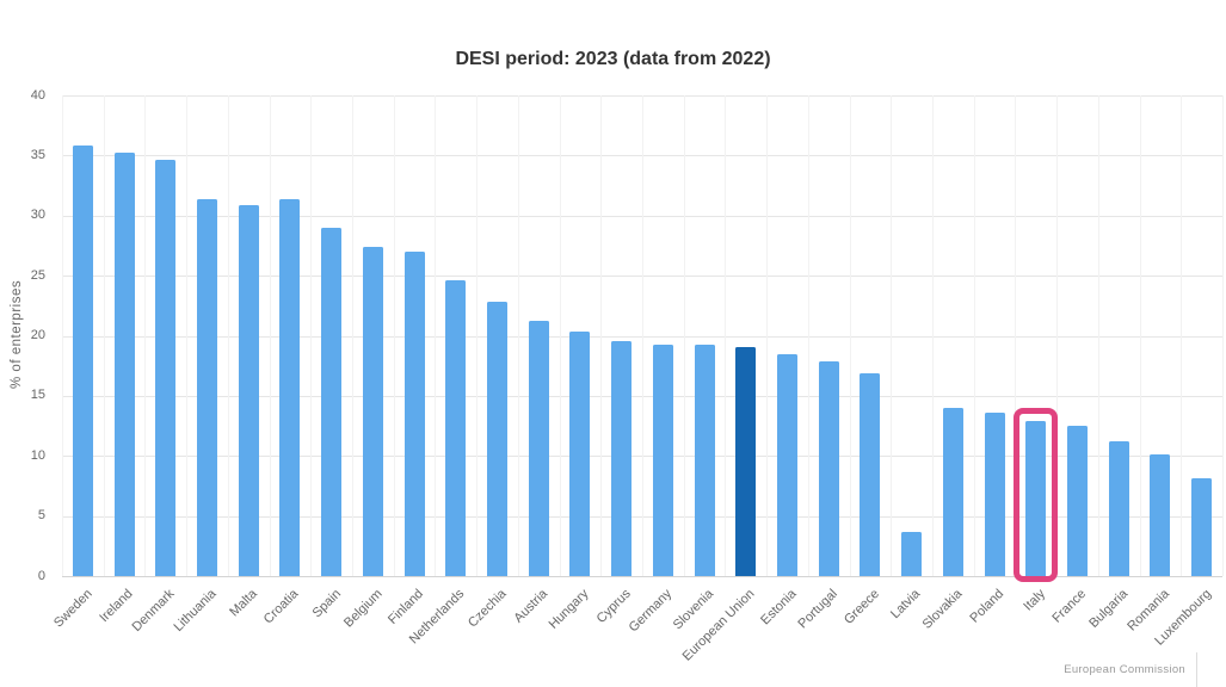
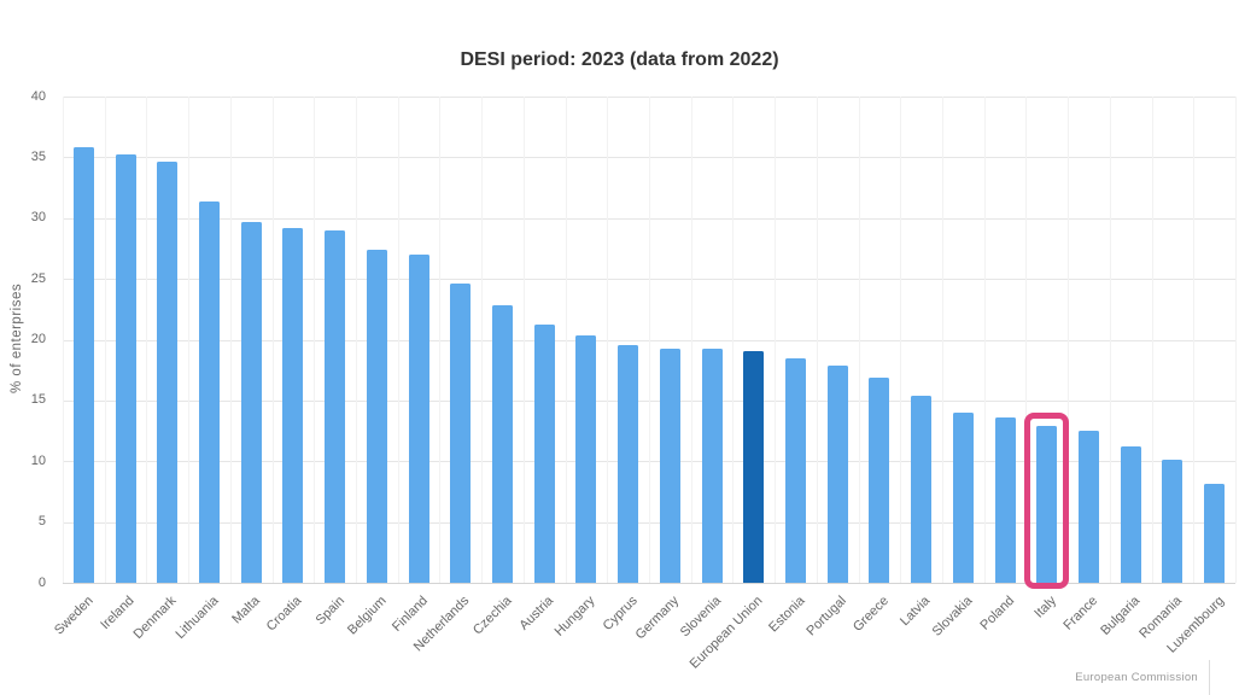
Malta: 30.9 -> 29.7
Croatia: 31.4 -> 29.2
Latvia: 3.7 -> 15.4
